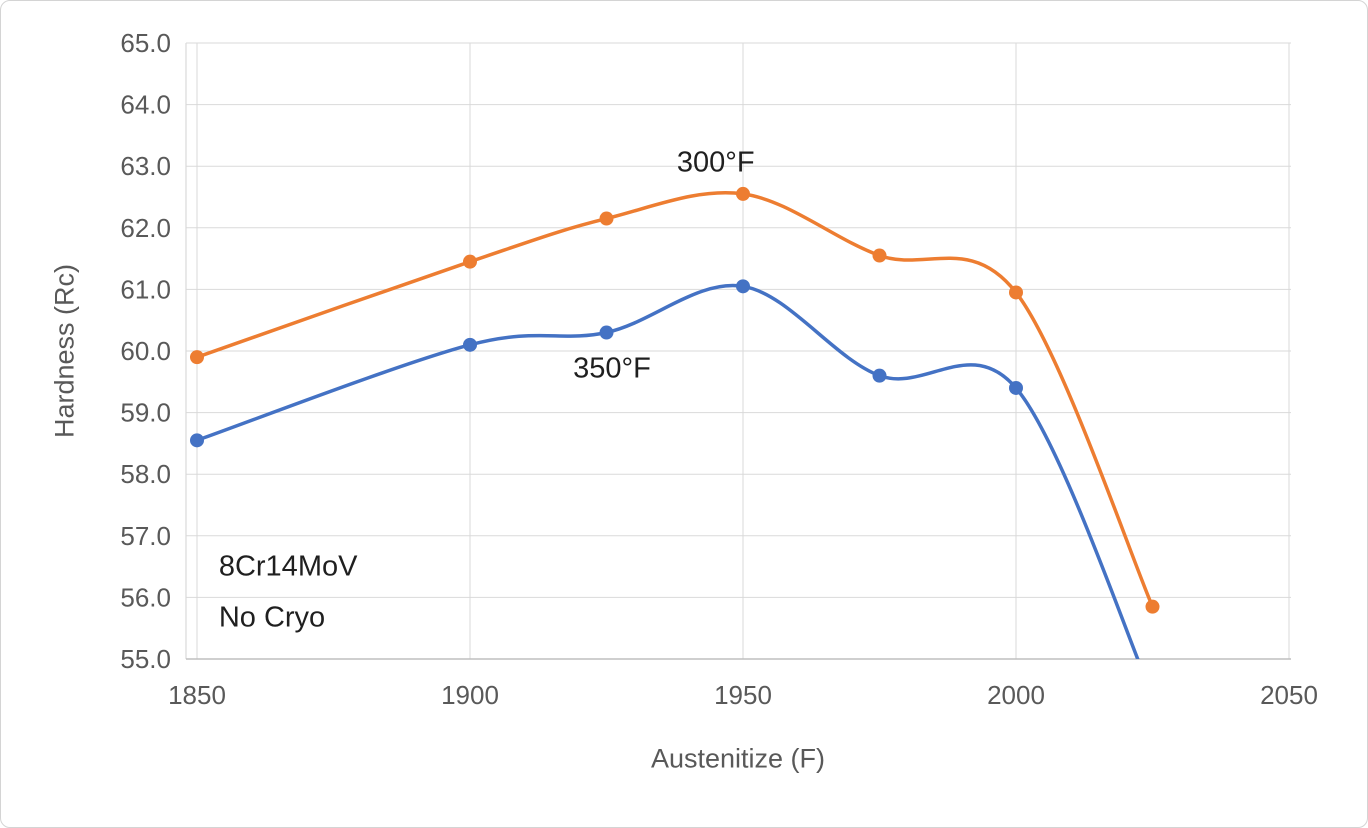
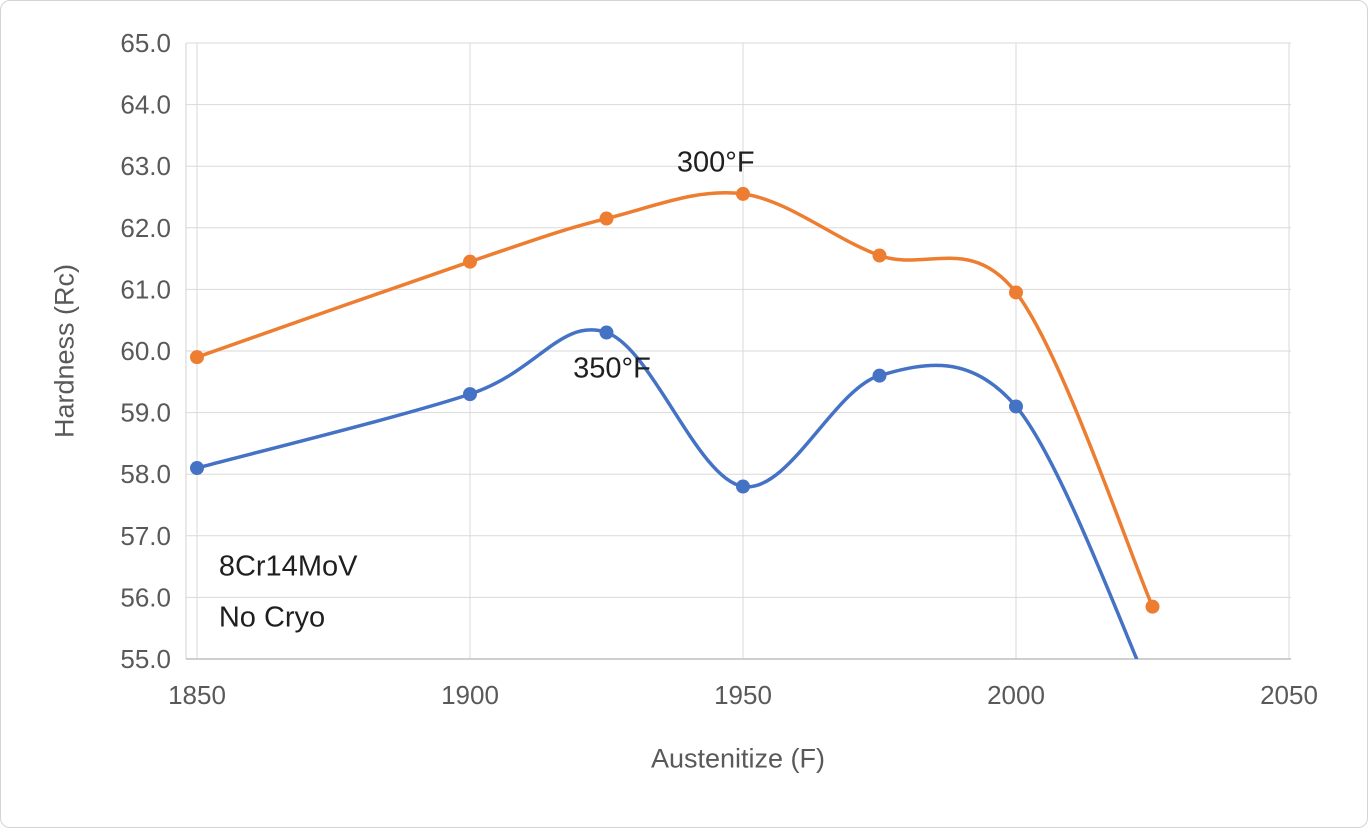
350°F/1850: 58.5 -> 58.1
350°F/1900: 60.1 -> 59.3
350°F/1950: 61.0 -> 57.8
350°F/2000: 59.4 -> 59.1
